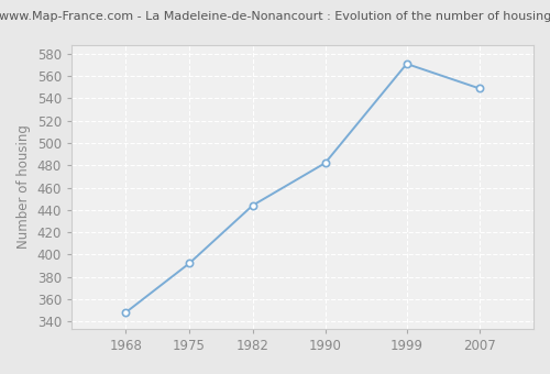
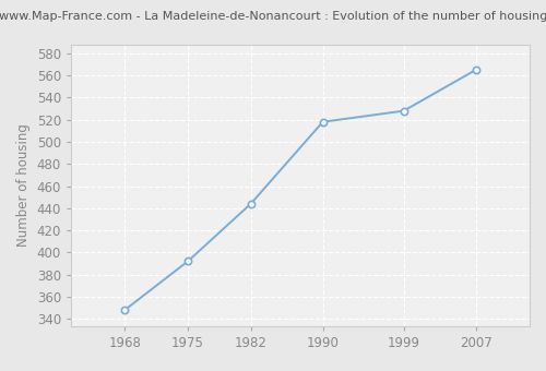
1990: 482 -> 518
1999: 571 -> 528
2007: 549 -> 565
